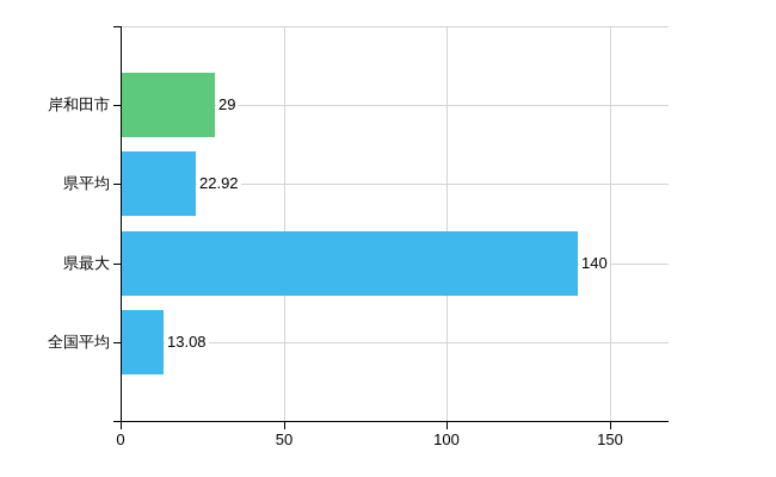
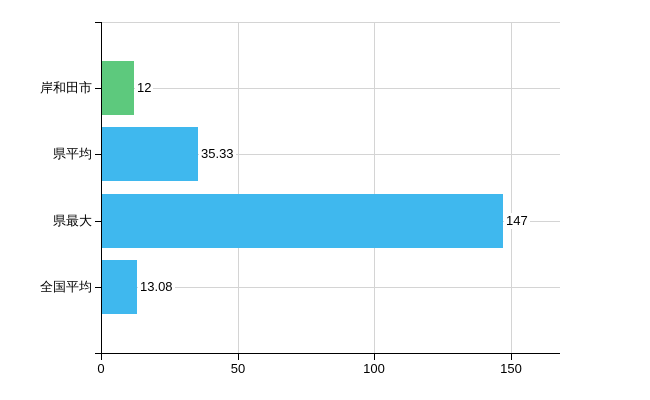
岸和田市: 29 -> 12
県平均: 22.92 -> 35.33
県最大: 140 -> 147
